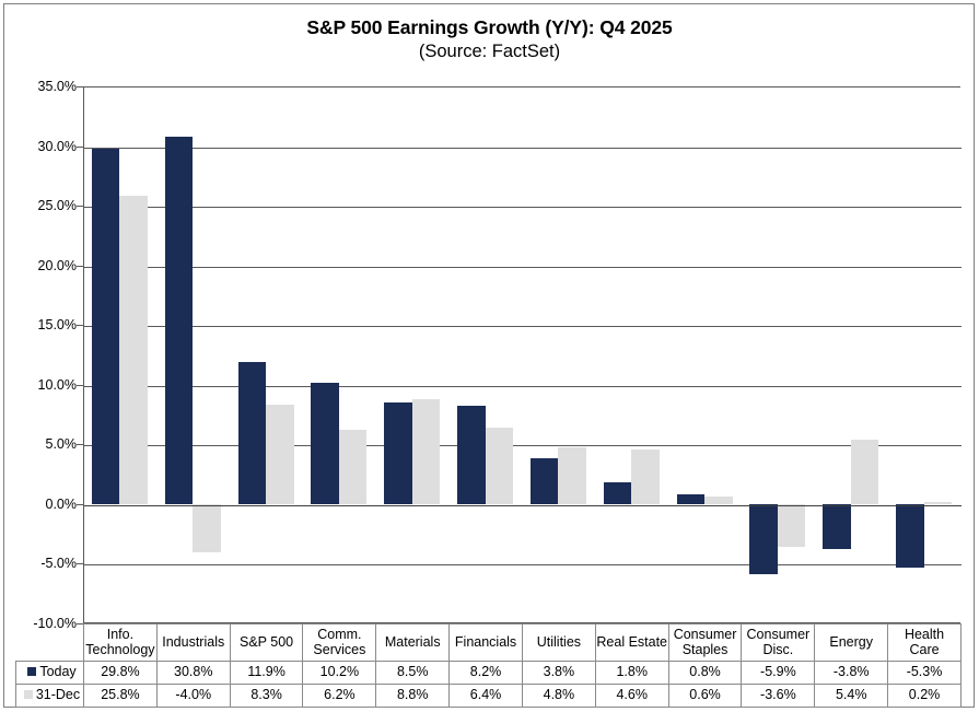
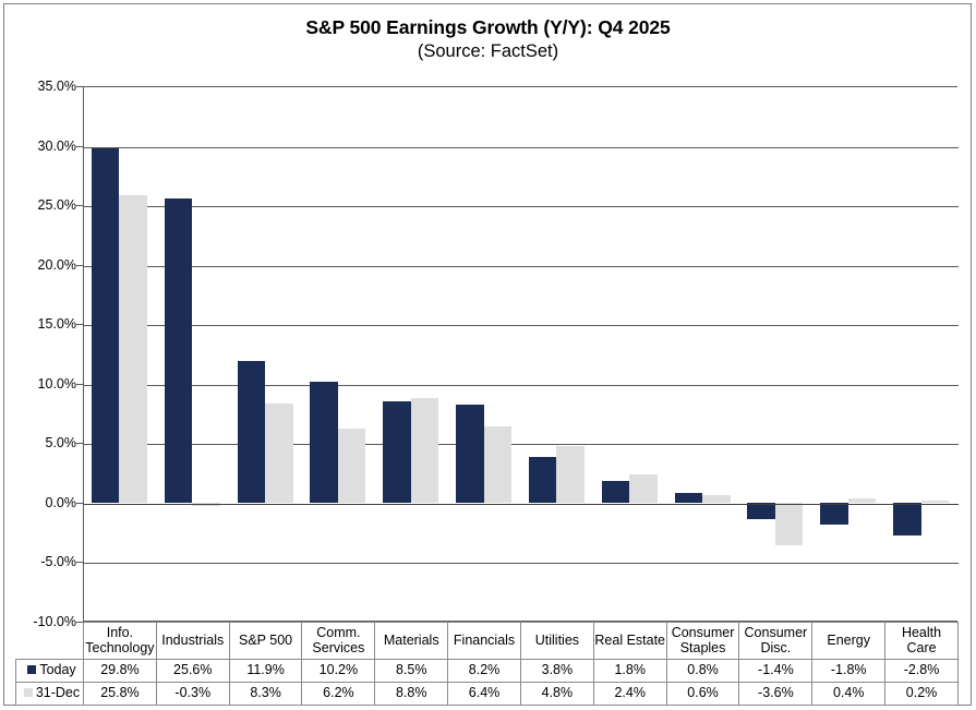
Today/Industrials: 30.8% -> 25.6%
31-Dec/Industrials: -4.0% -> -0.3%
31-Dec/Real Estate: 4.6% -> 2.4%
Today/Consumer Disc.: -5.9% -> -1.4%
Today/Energy: -3.8% -> -1.8%
31-Dec/Energy: 5.4% -> 0.4%
Today/Health Care: -5.3% -> -2.8%
